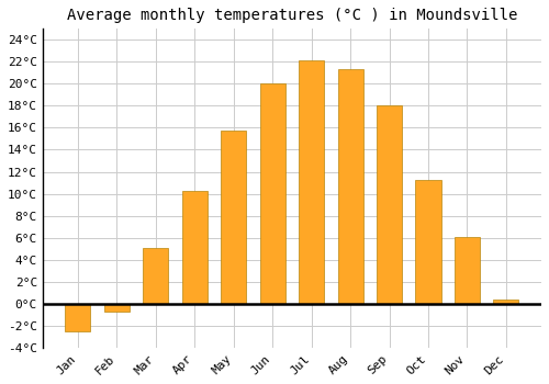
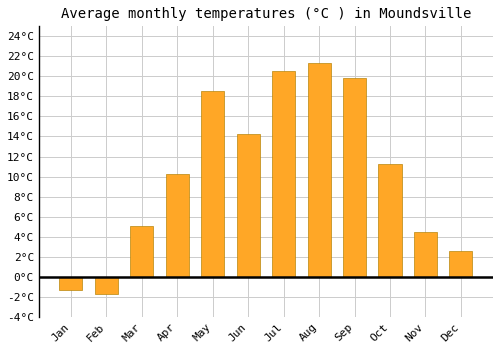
Jan: -2.5°C -> -1.3°C
Feb: -0.7°C -> -1.7°C
May: 15.7°C -> 18.5°C
Jun: 20.0°C -> 14.2°C
Jul: 22.1°C -> 20.5°C
Sep: 18.0°C -> 19.8°C
Nov: 6.1°C -> 4.5°C
Dec: 0.4°C -> 2.6°C
